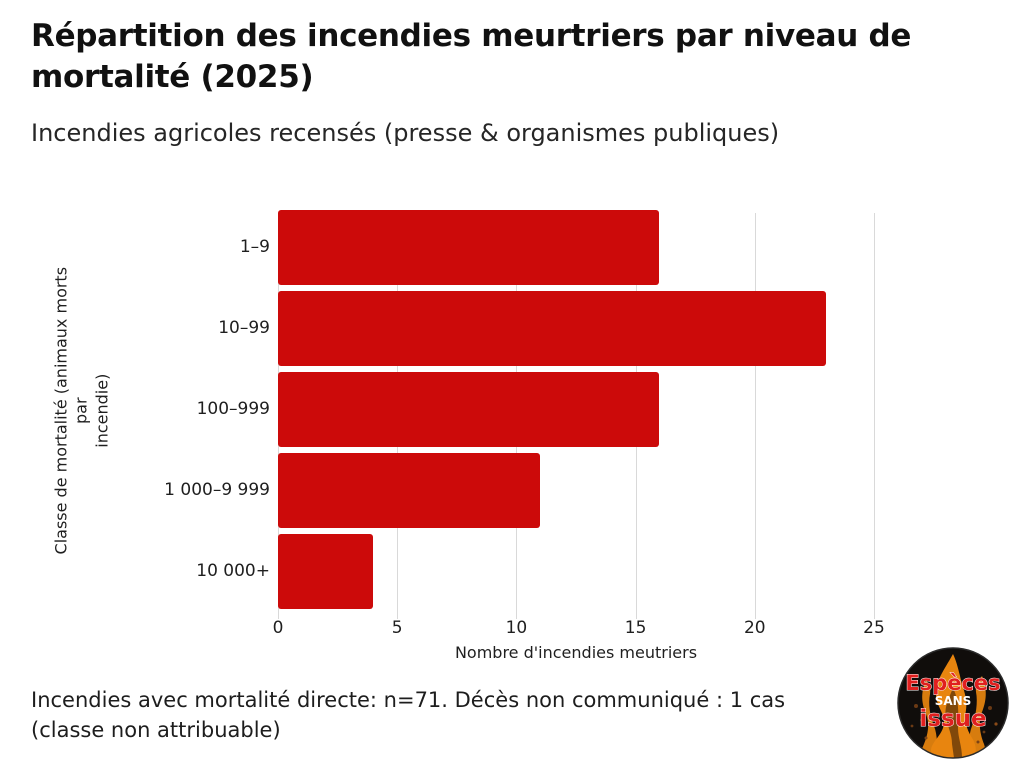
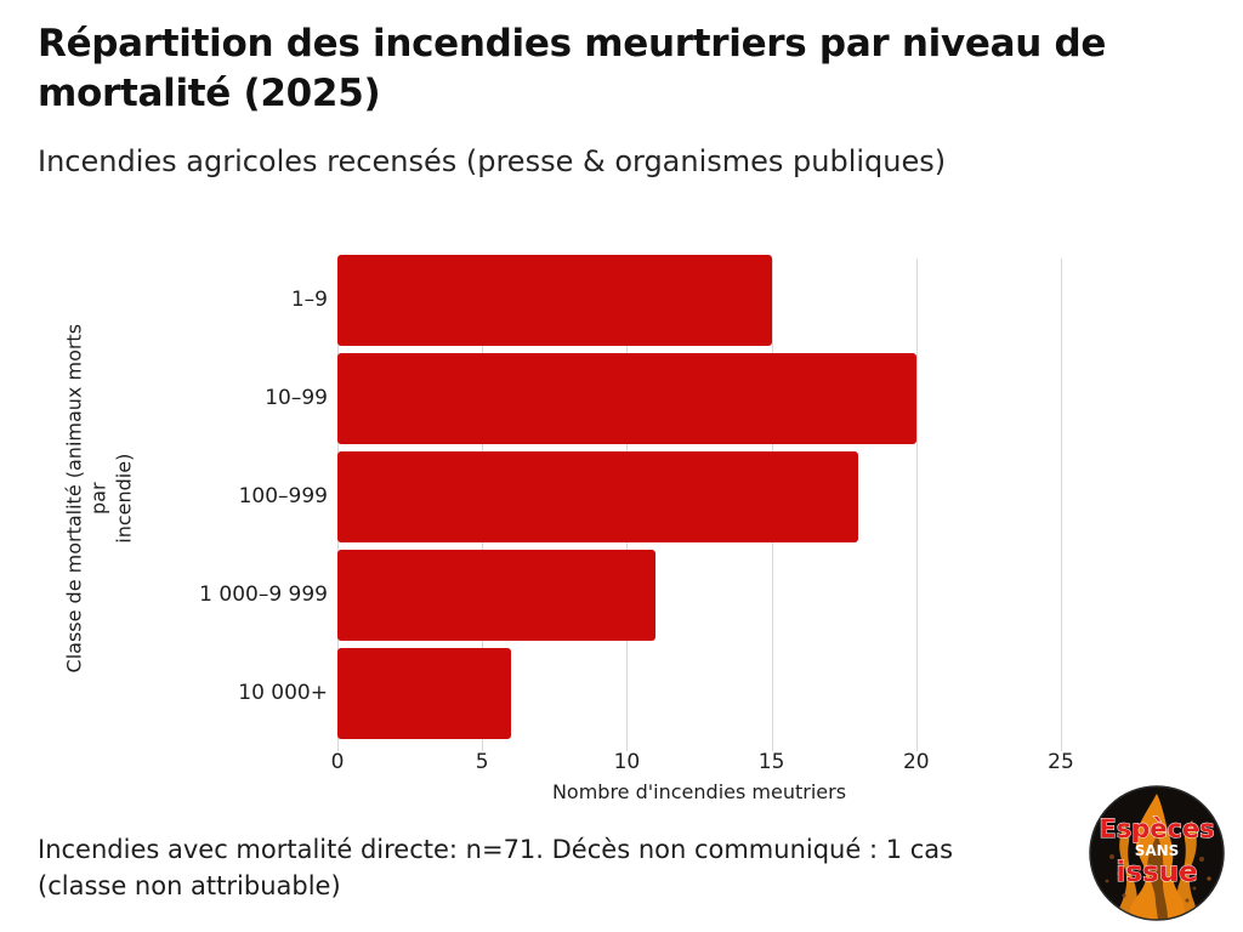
1–9: 16 -> 15
10–99: 23 -> 20
100–999: 16 -> 18
10 000+: 4 -> 6
